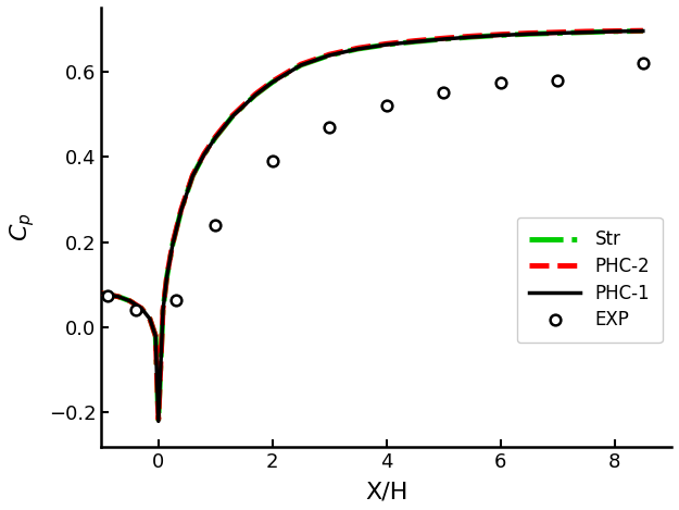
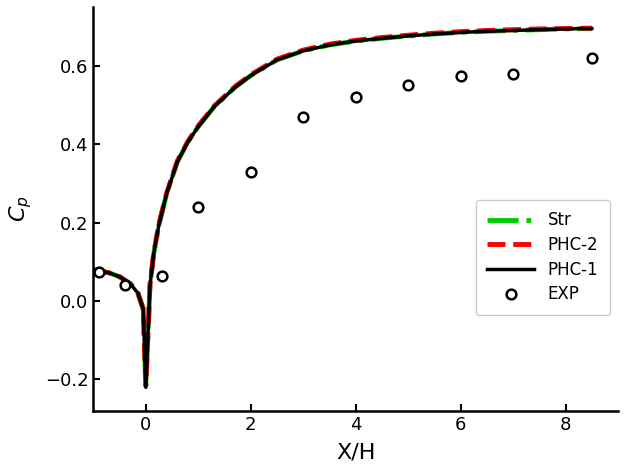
EXP/2: 0.390 -> 0.330
